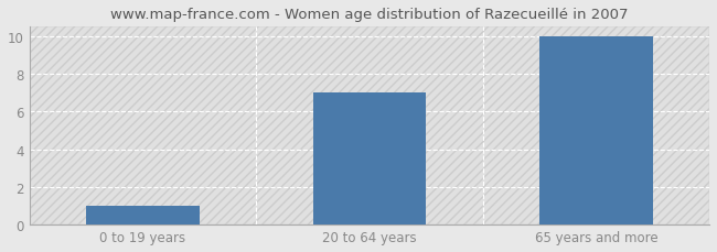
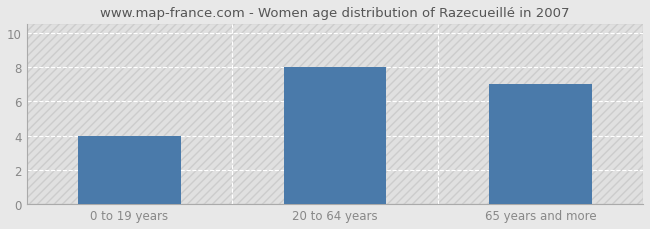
0 to 19 years: 1 -> 4
20 to 64 years: 7 -> 8
65 years and more: 10 -> 7
